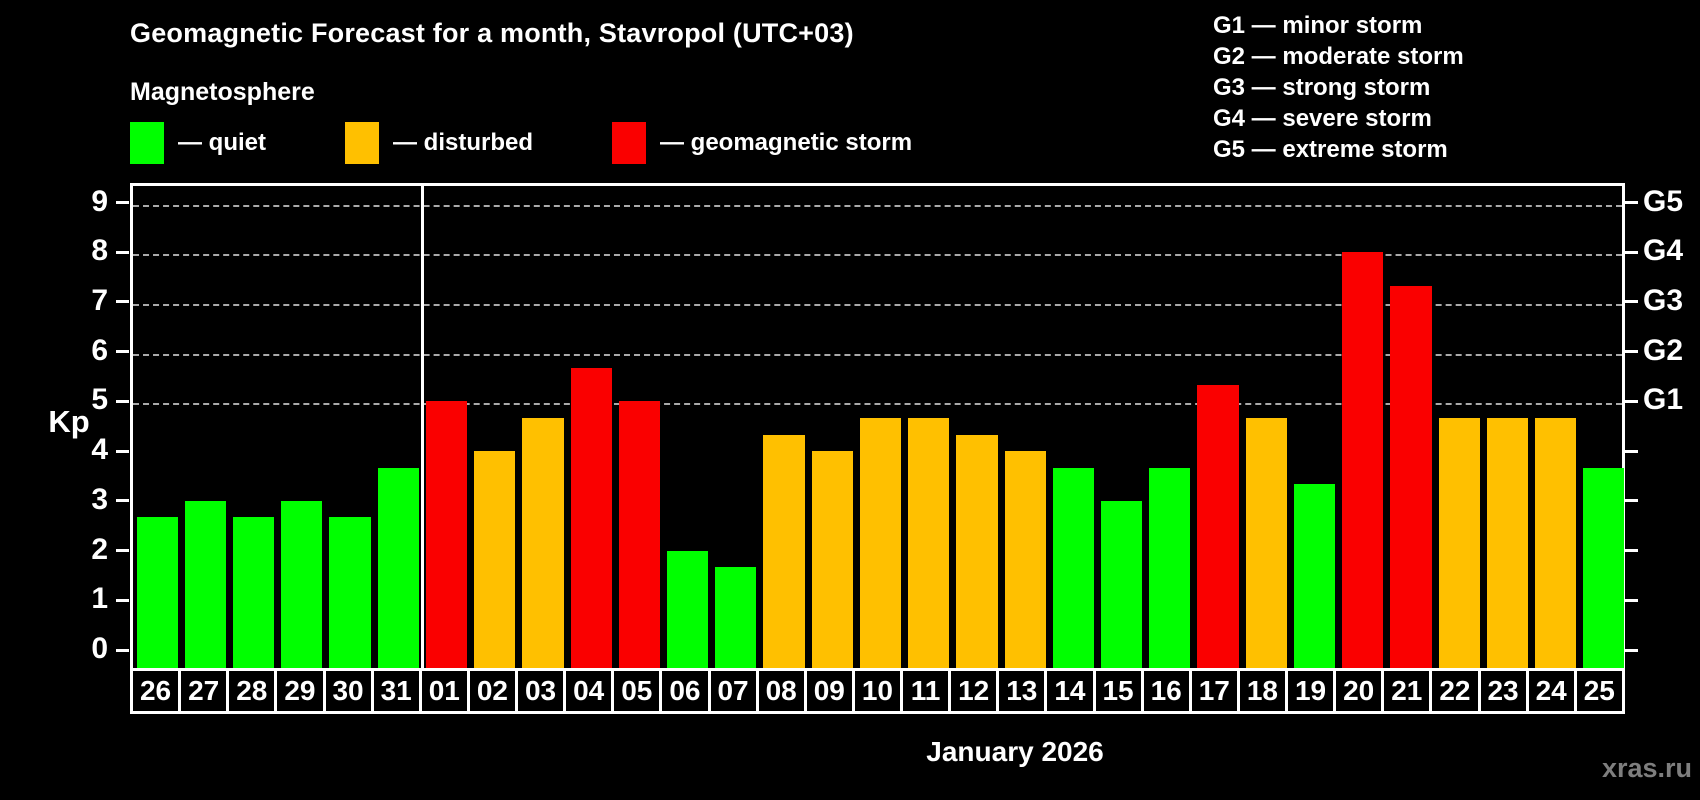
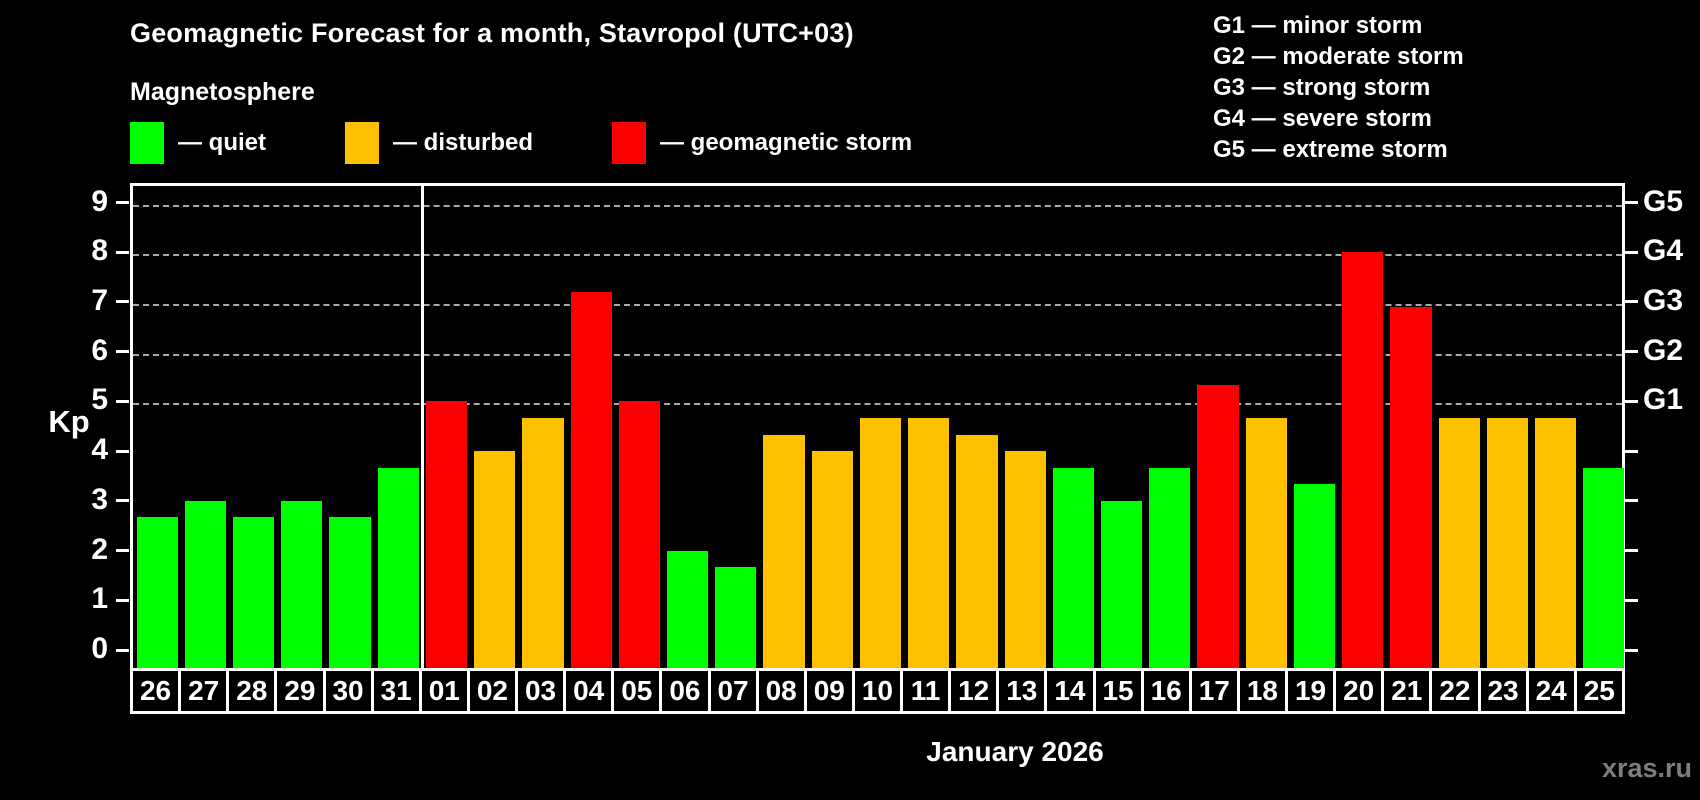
04: 5.7 -> 7.2
21: 7.3 -> 6.9
